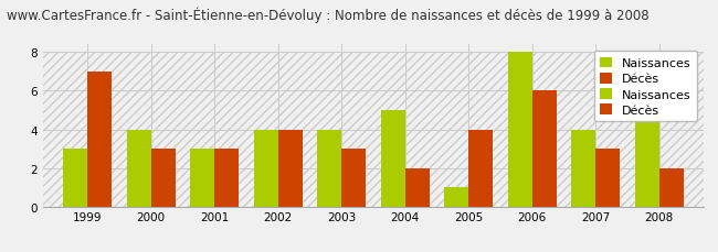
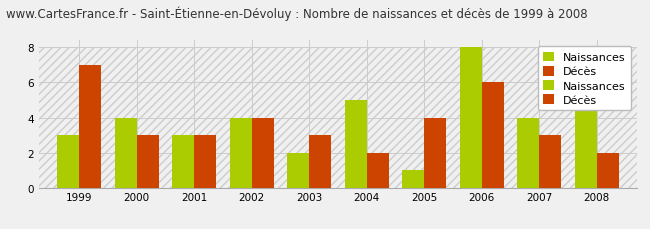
Naissances/2003: 4 -> 2
